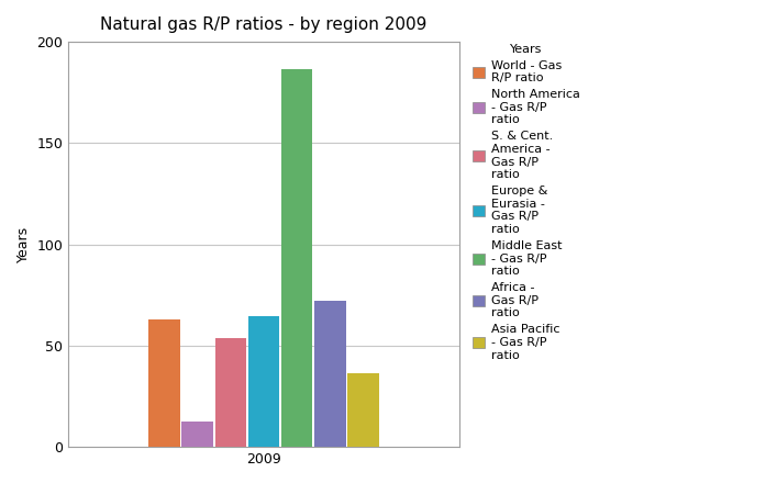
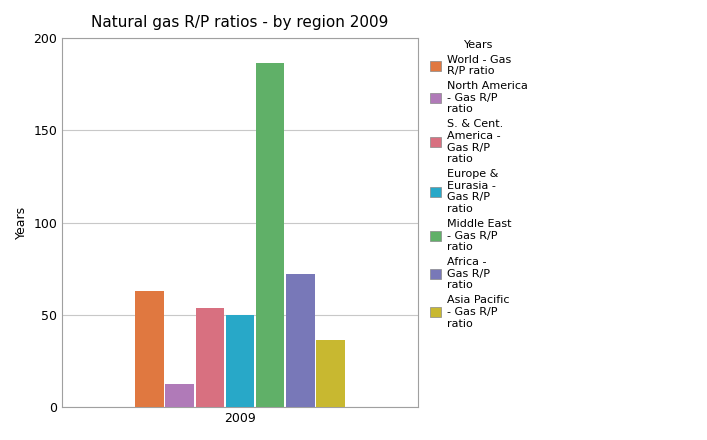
2009: 64 -> 50
